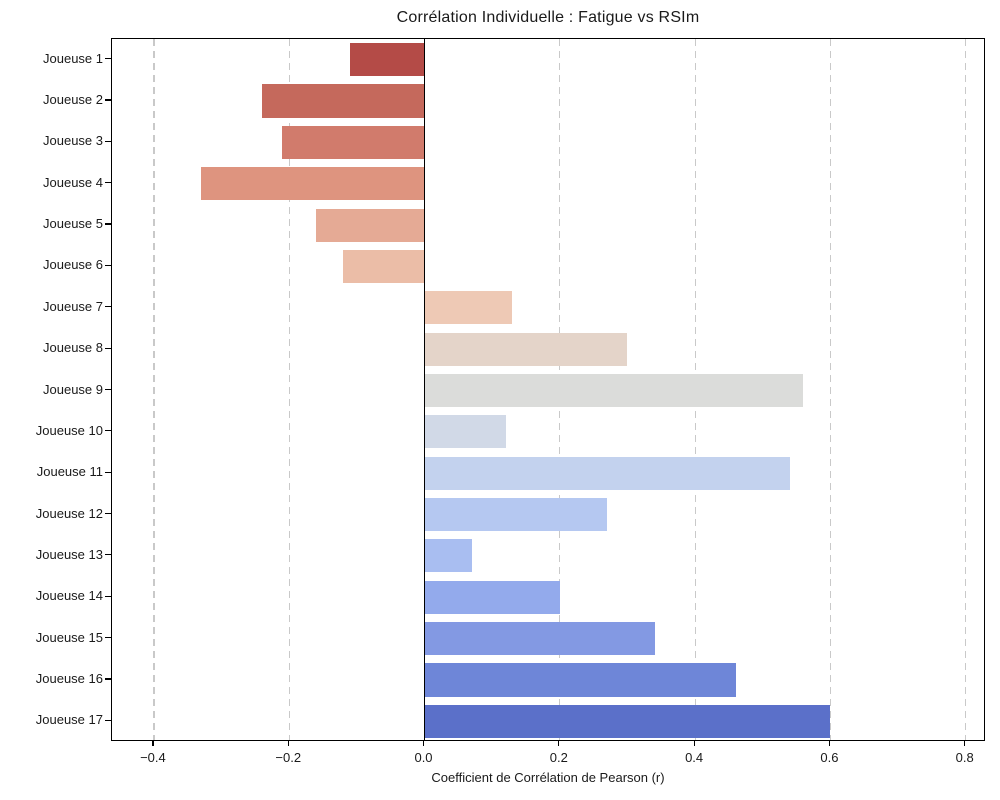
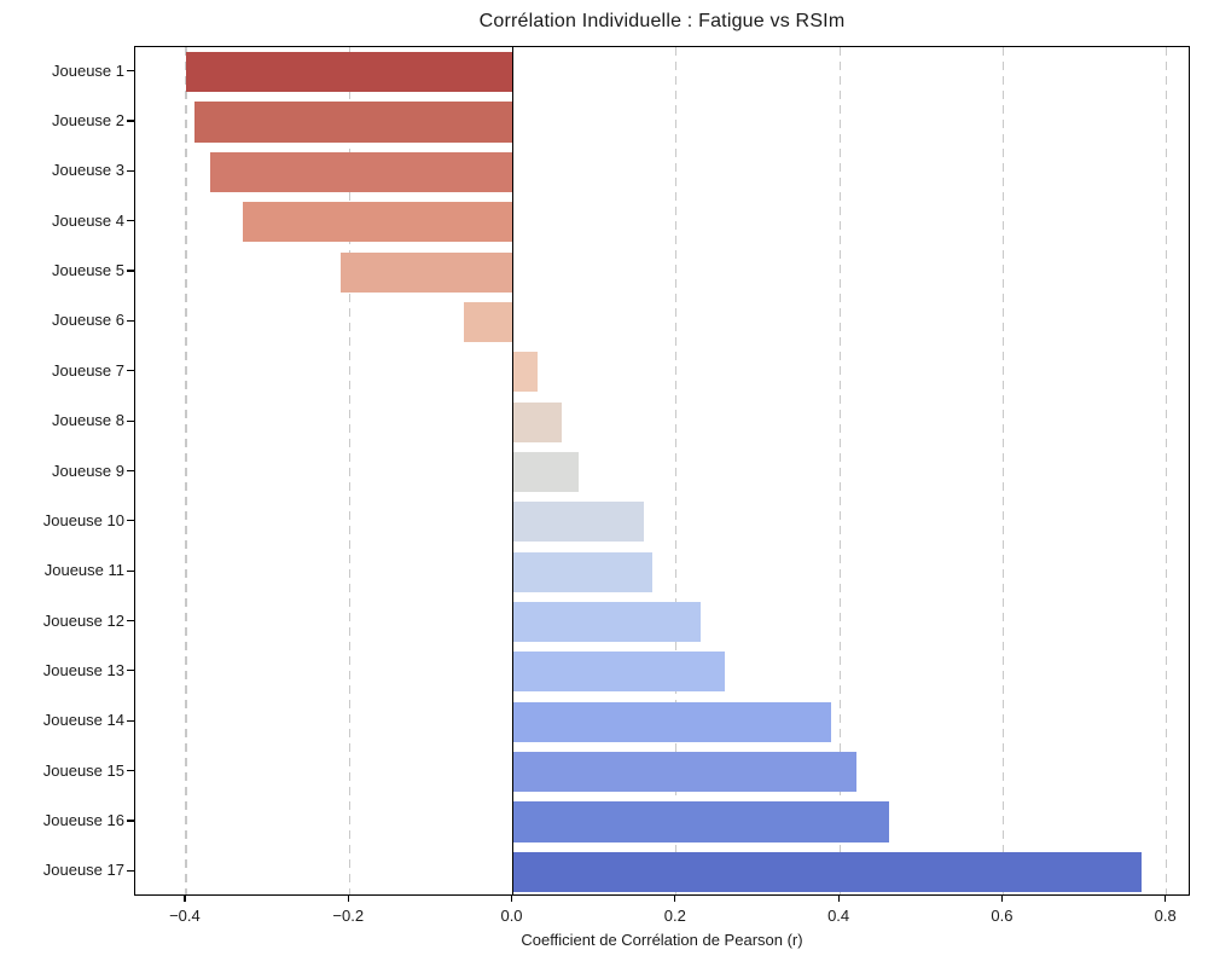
Joueuse 1: -0.11 -> -0.40
Joueuse 2: -0.24 -> -0.39
Joueuse 3: -0.21 -> -0.37
Joueuse 5: -0.16 -> -0.21
Joueuse 6: -0.12 -> -0.06
Joueuse 7: 0.13 -> 0.03
Joueuse 8: 0.30 -> 0.06
Joueuse 9: 0.56 -> 0.08
Joueuse 10: 0.12 -> 0.16
Joueuse 11: 0.54 -> 0.17
Joueuse 12: 0.27 -> 0.23
Joueuse 13: 0.07 -> 0.26
Joueuse 14: 0.20 -> 0.39
Joueuse 15: 0.34 -> 0.42
Joueuse 17: 0.60 -> 0.77
